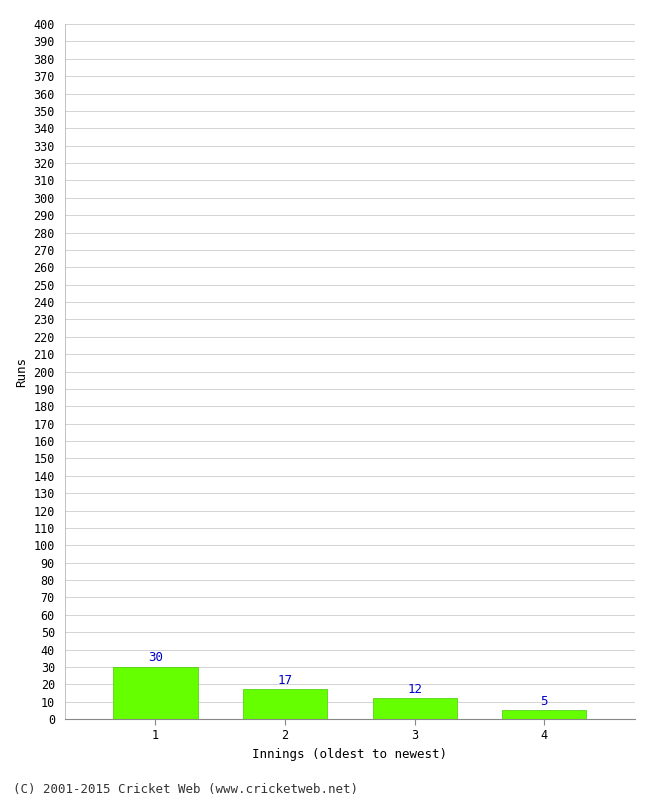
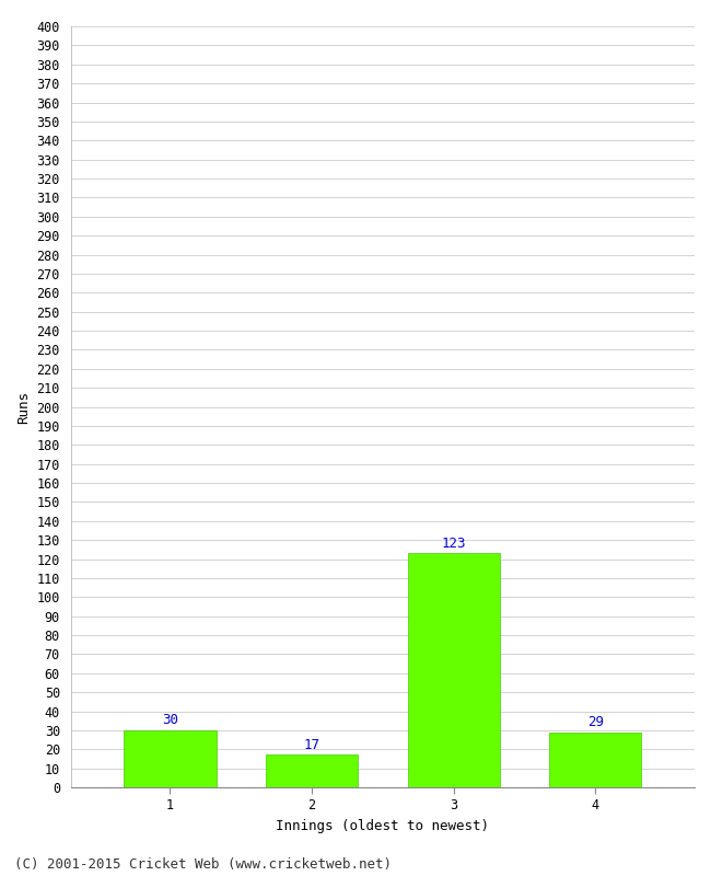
3: 12 -> 123
4: 5 -> 29
